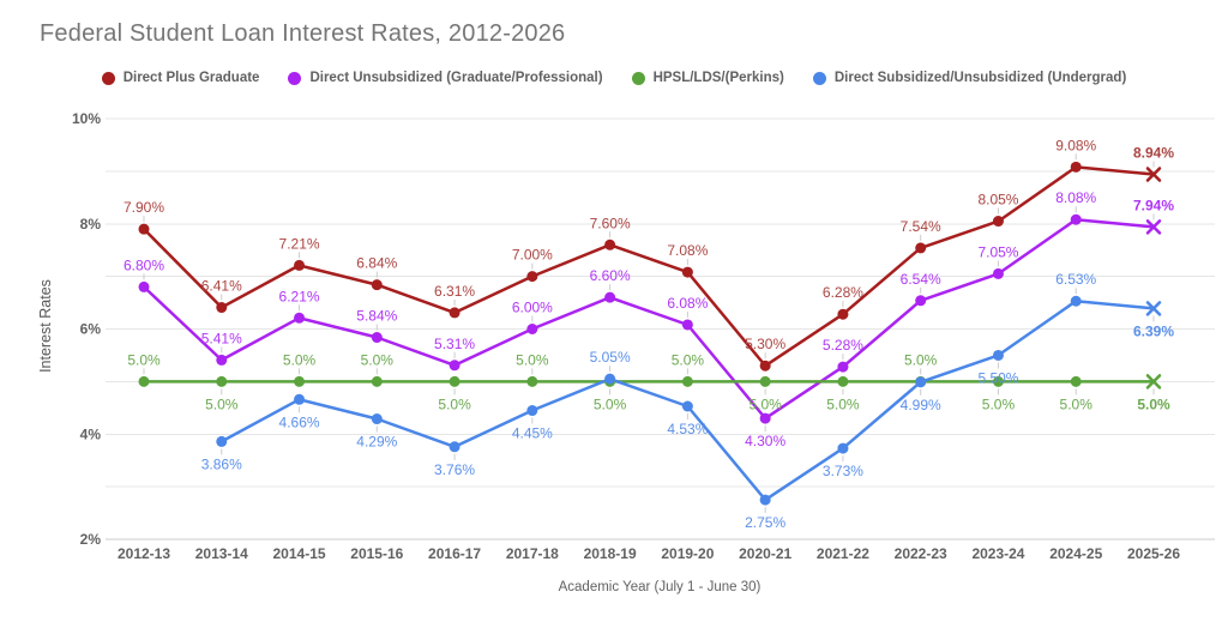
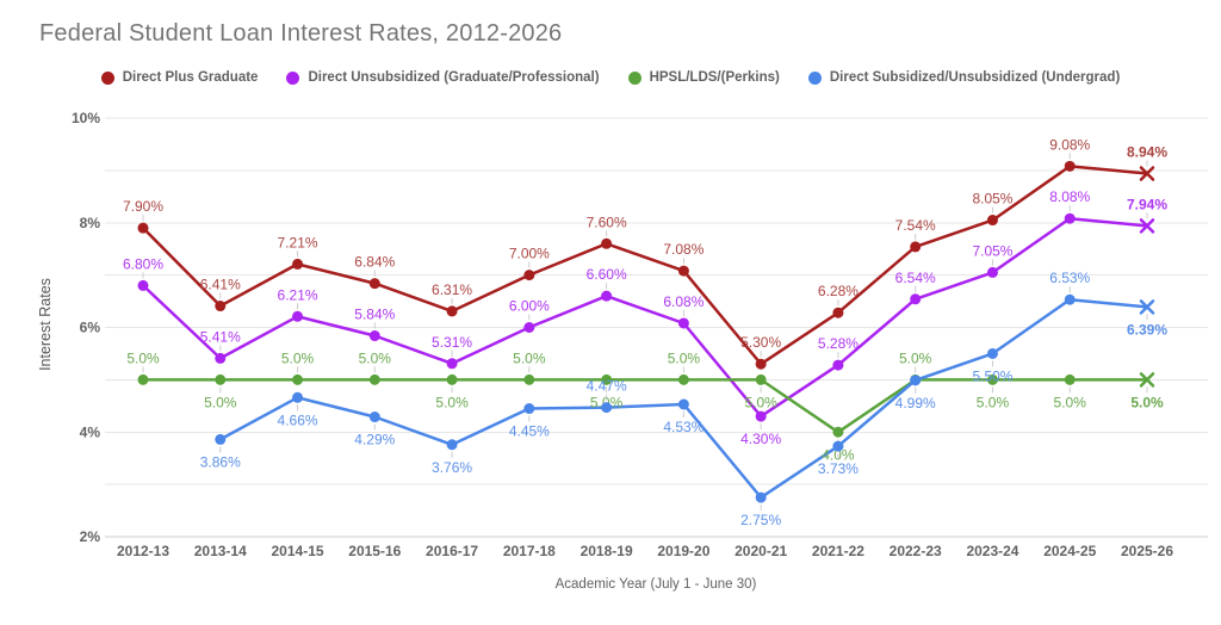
Direct Subsidized/Unsubsidized (Undergrad)/2018-19: 5.05% -> 4.47%
HPSL/LDS/(Perkins)/2021-22: 5.0% -> 4.0%
